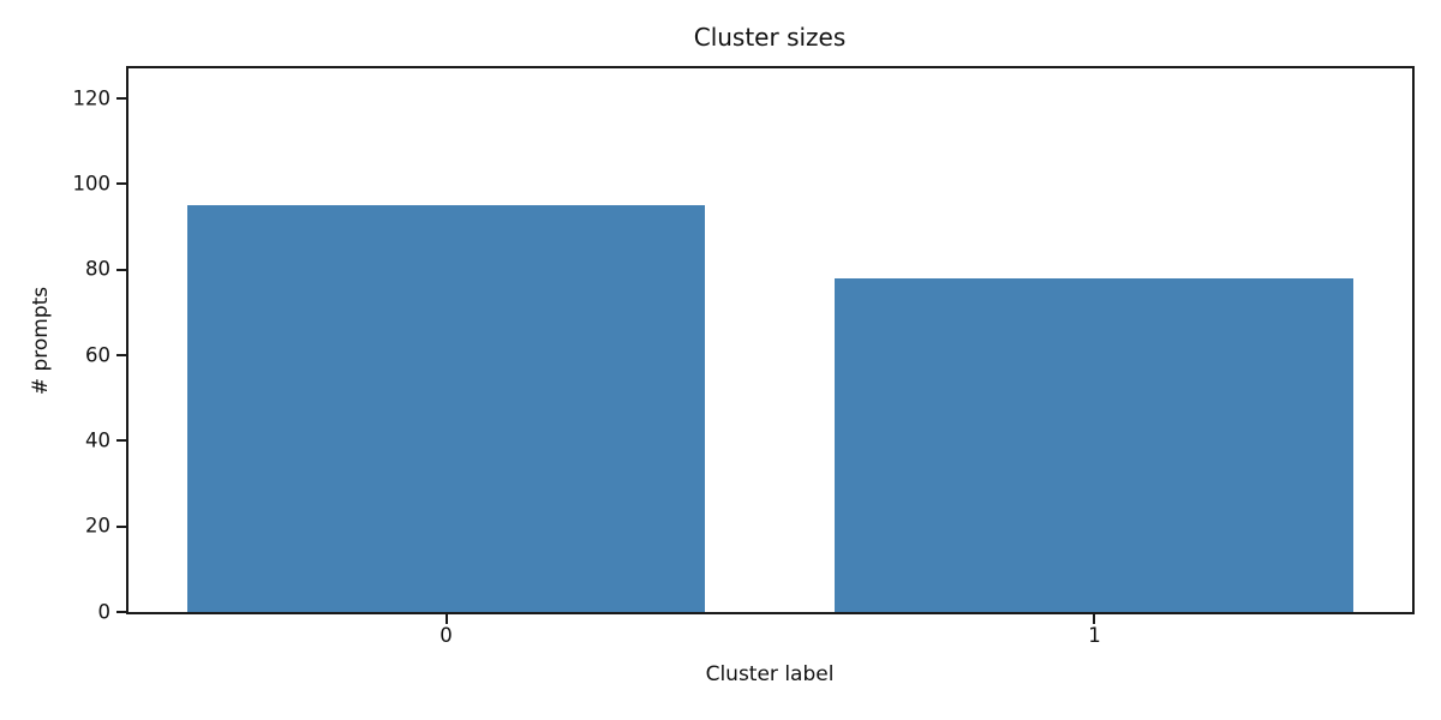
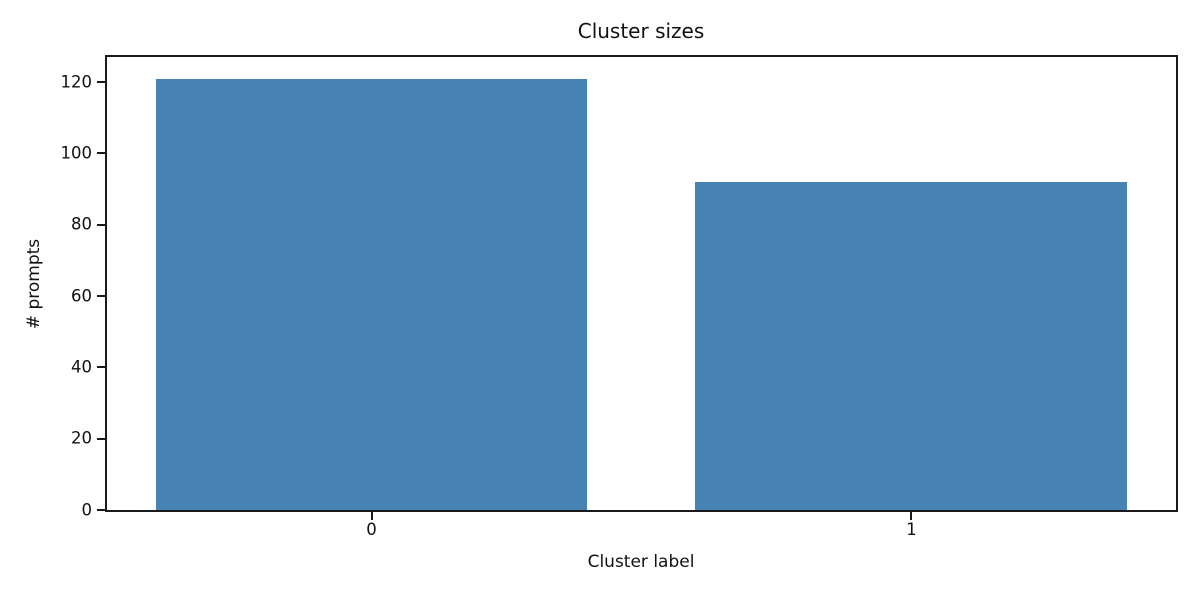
0: 95 -> 121
1: 78 -> 92
